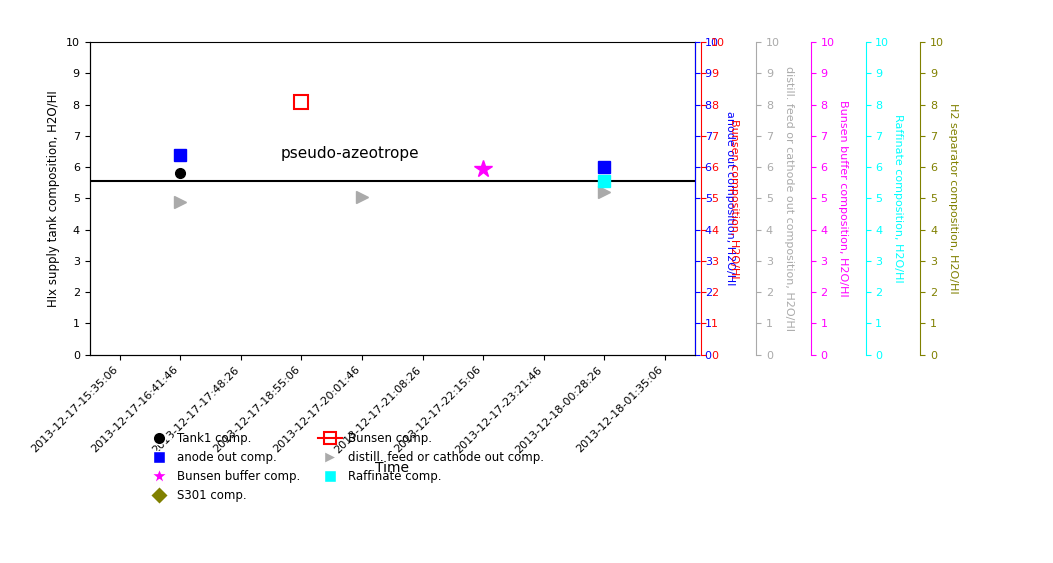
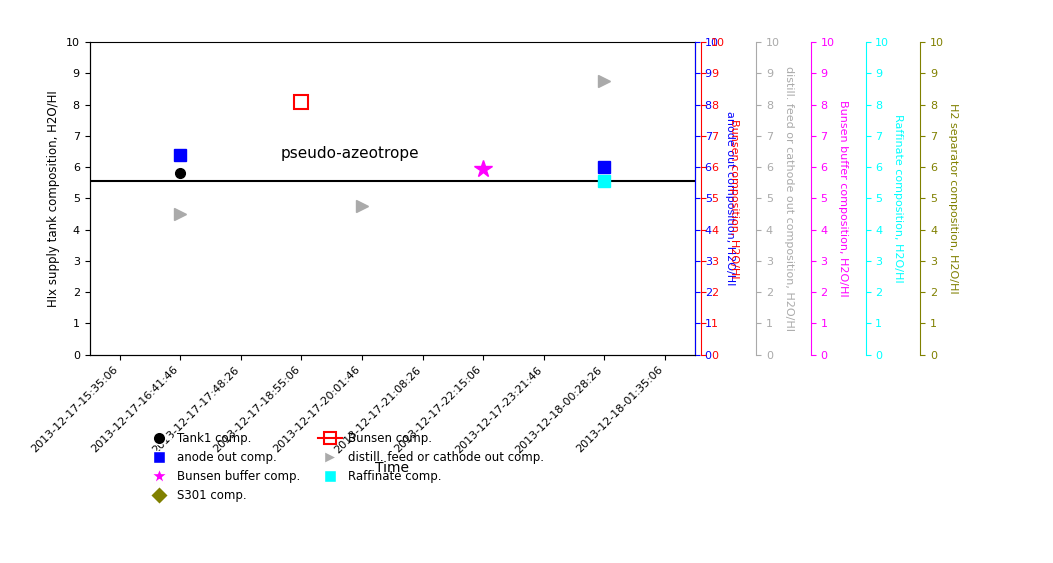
2013-12-17-16:41:46: 4.90 -> 4.50
2013-12-17-20:01:46: 5.05 -> 4.75
2013-12-18-00:28:26: 5.20 -> 8.75
